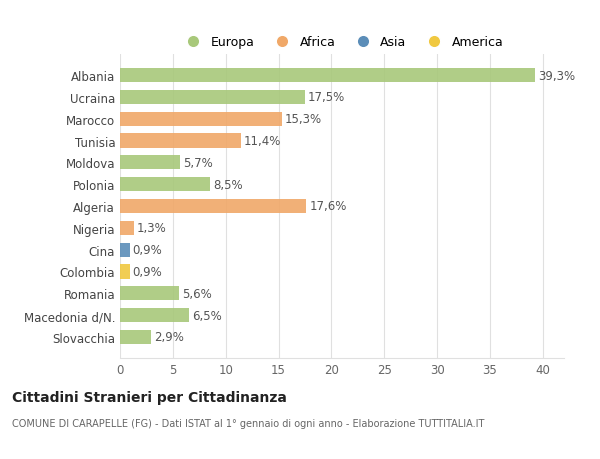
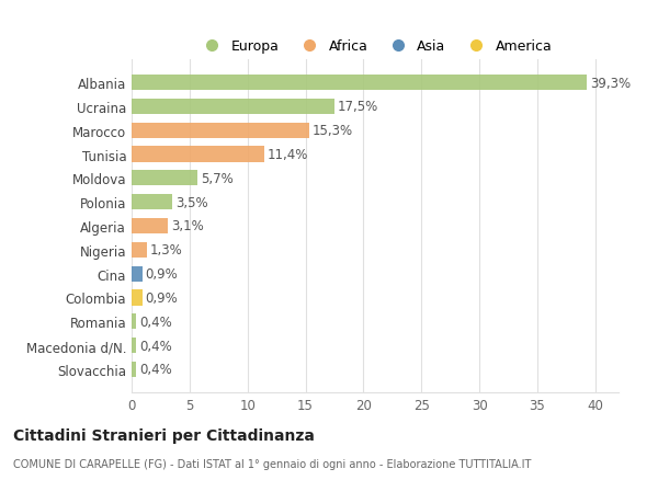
Polonia: 8,5% -> 3,5%
Algeria: 17,6% -> 3,1%
Romania: 5,6% -> 0,4%
Macedonia d/N.: 6,5% -> 0,4%
Slovacchia: 2,9% -> 0,4%
